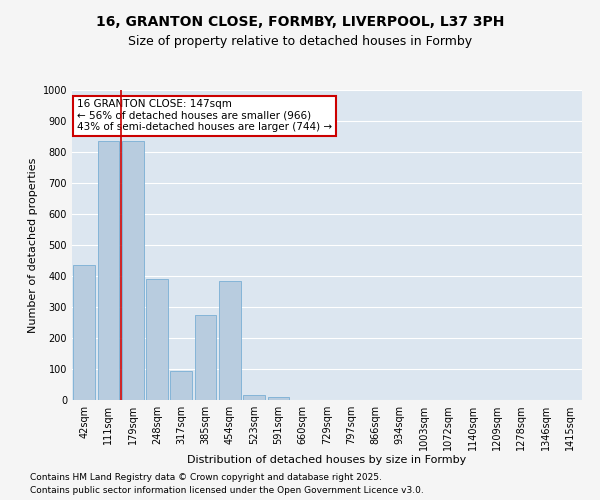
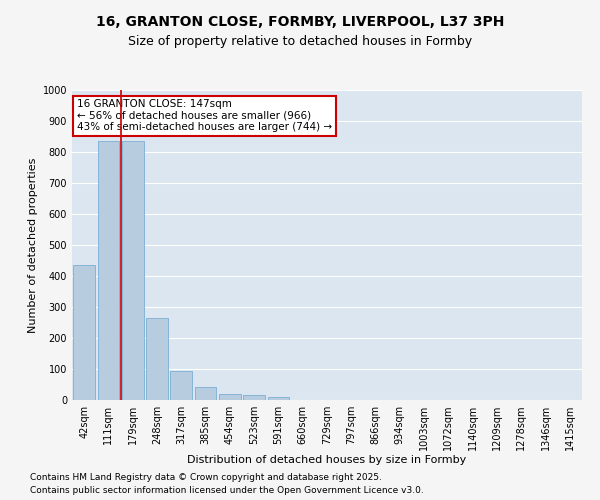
248sqm: 390 -> 265
385sqm: 275 -> 42
454sqm: 385 -> 20
